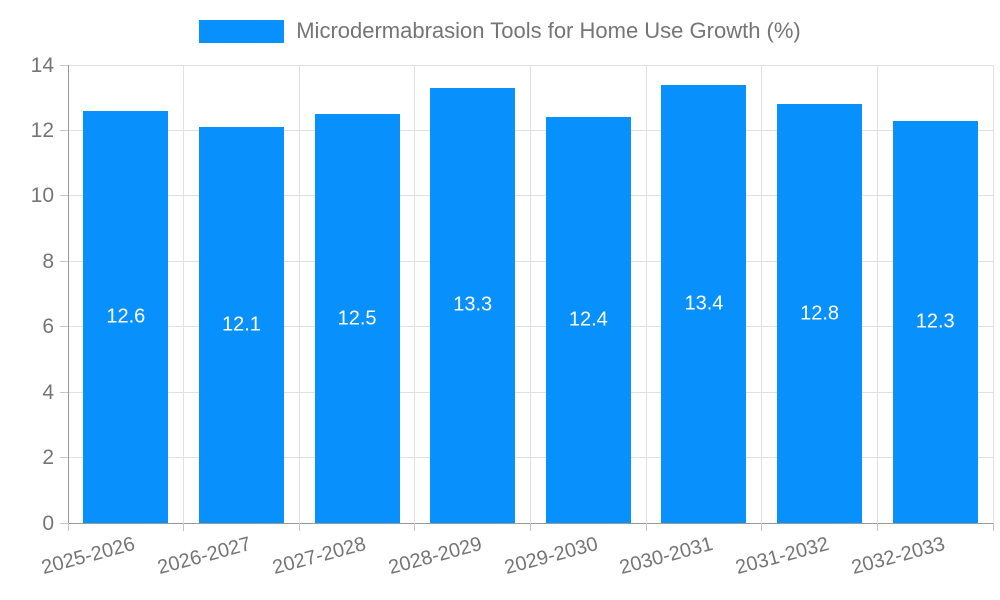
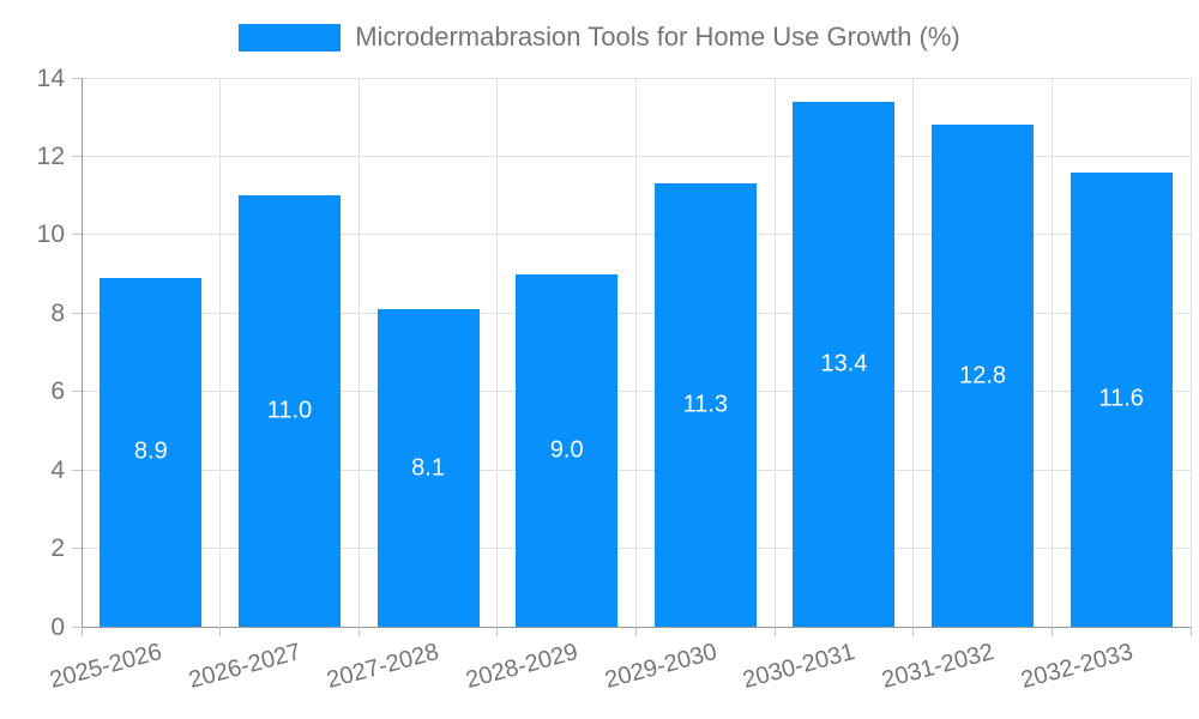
2025-2026: 12.6 -> 8.9
2026-2027: 12.1 -> 11.0
2027-2028: 12.5 -> 8.1
2028-2029: 13.3 -> 9.0
2029-2030: 12.4 -> 11.3
2032-2033: 12.3 -> 11.6
